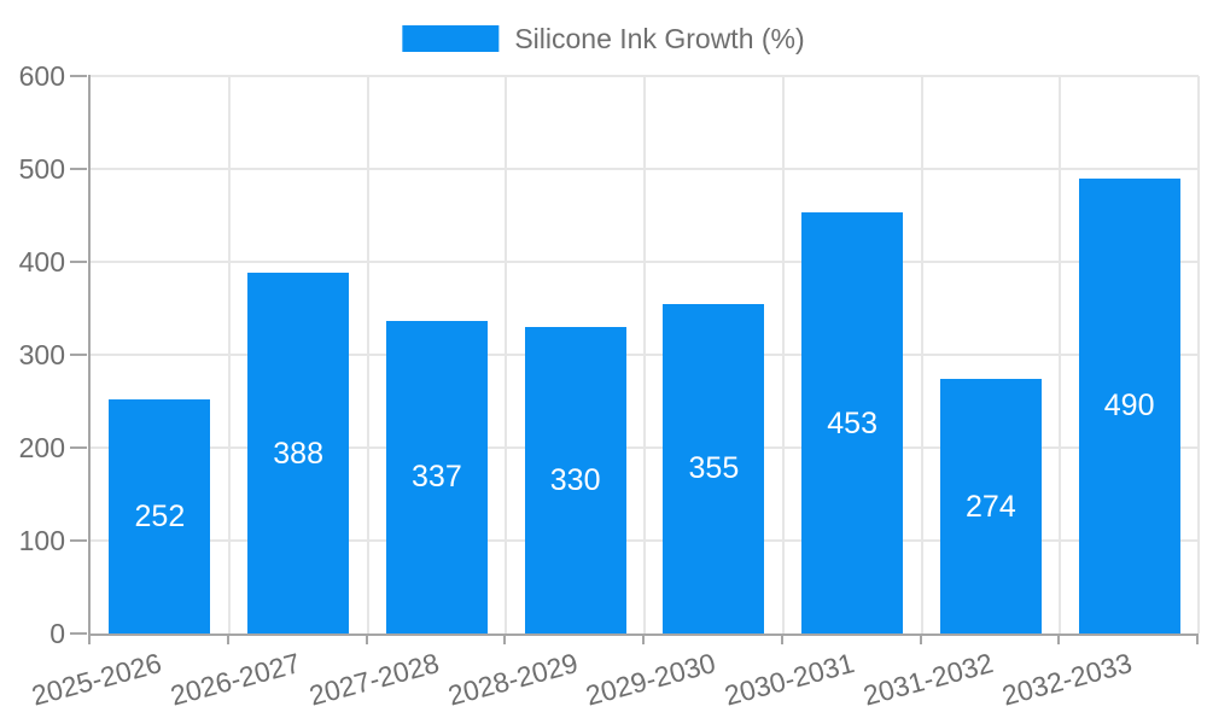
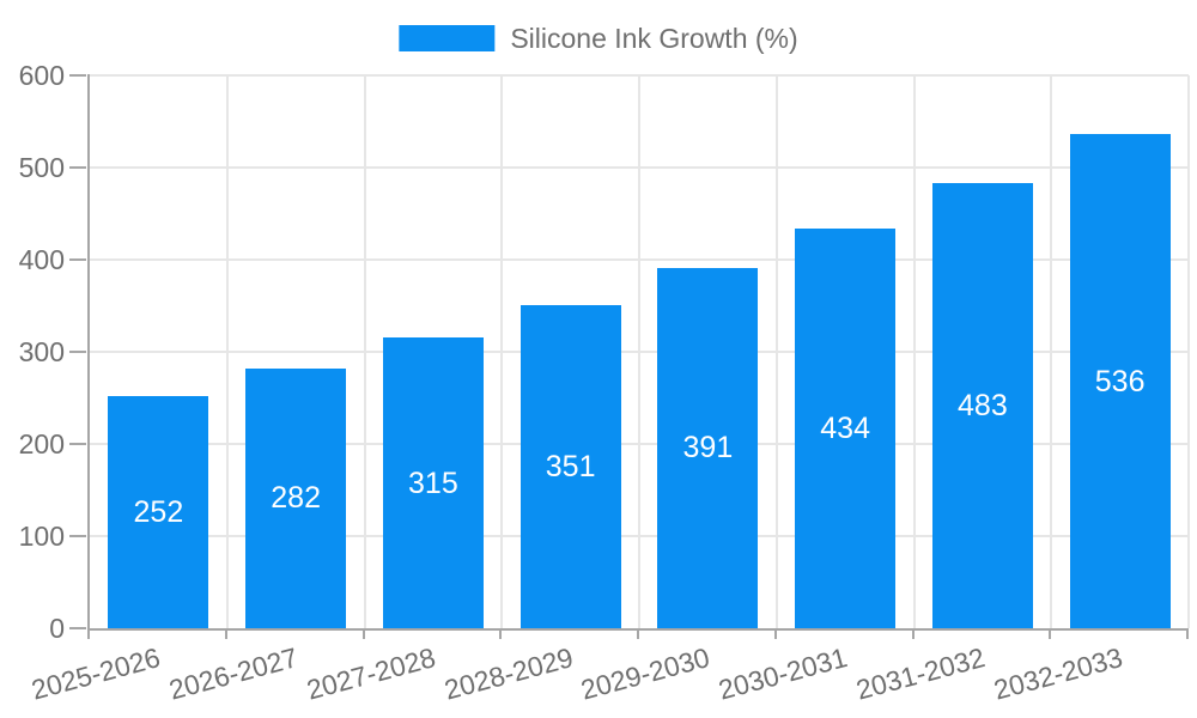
2026-2027: 388 -> 282
2027-2028: 337 -> 315
2028-2029: 330 -> 351
2029-2030: 355 -> 391
2030-2031: 453 -> 434
2031-2032: 274 -> 483
2032-2033: 490 -> 536
